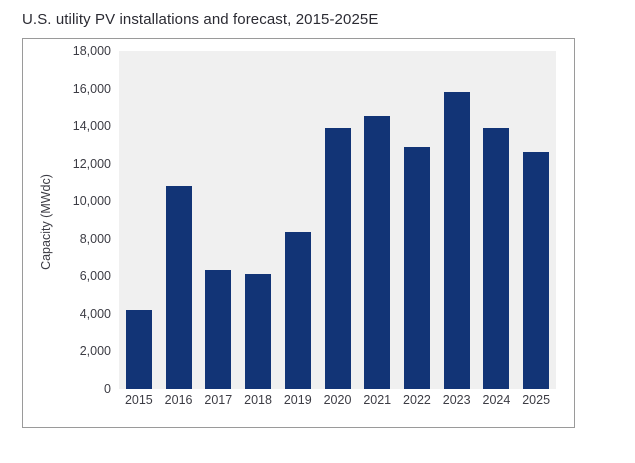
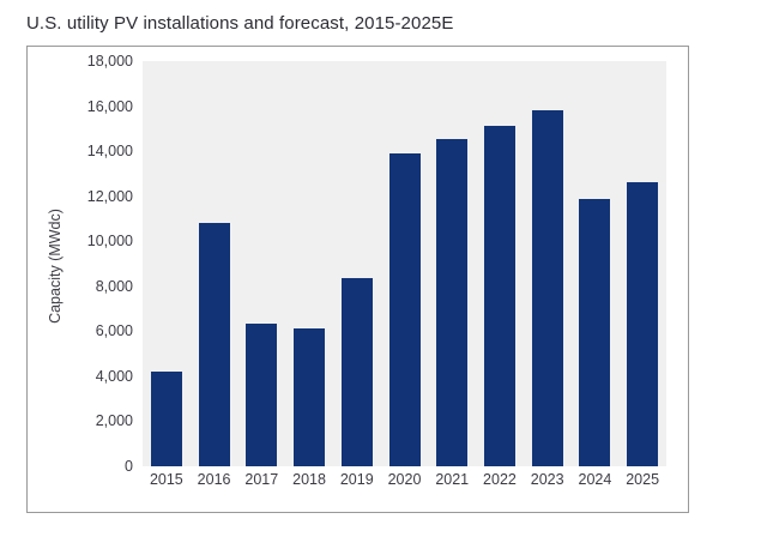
2022: 12900 -> 15200
2024: 13900 -> 11800
